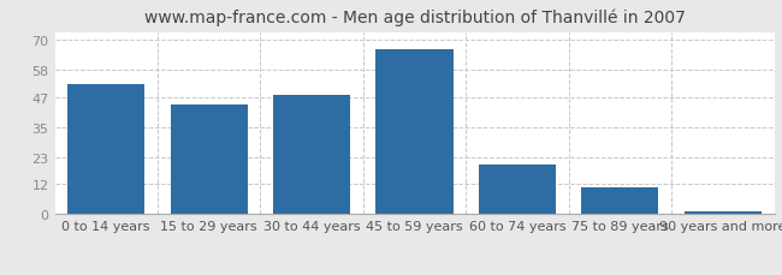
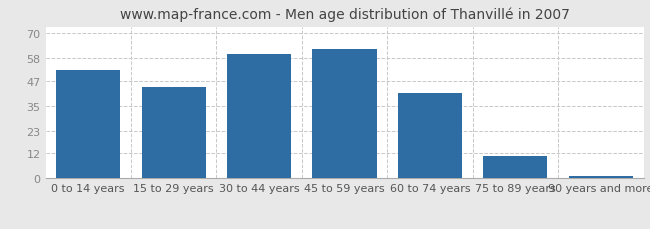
30 to 44 years: 48 -> 60
45 to 59 years: 66 -> 62
60 to 74 years: 20 -> 41
